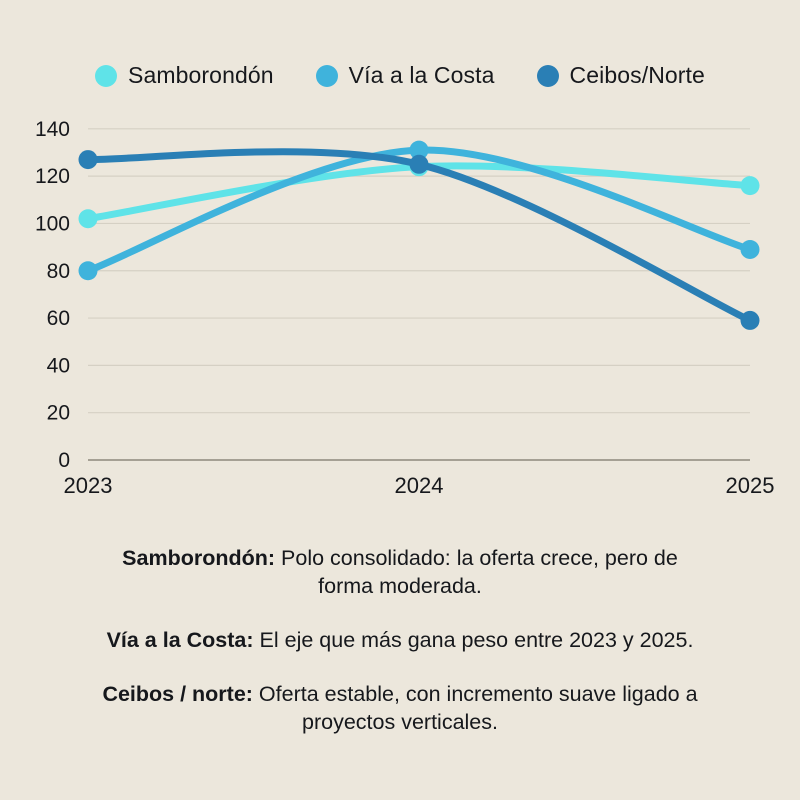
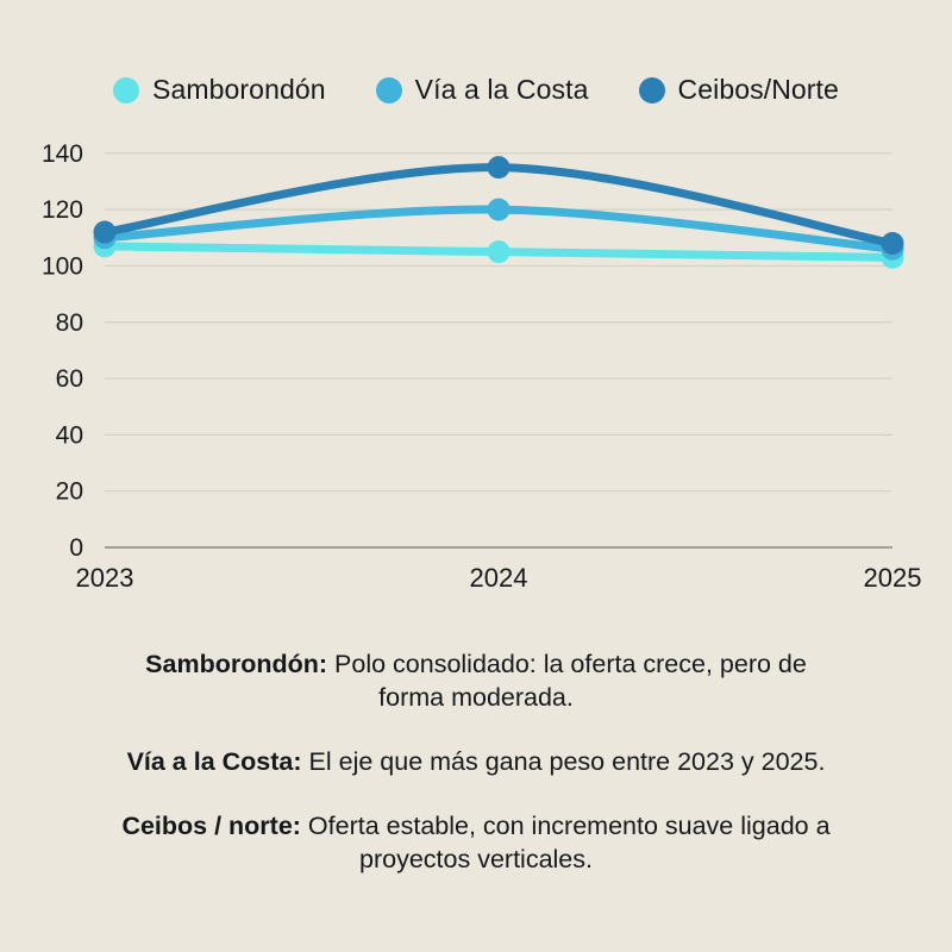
Samborondón/2023: 102 -> 107
Vía a la Costa/2023: 80 -> 110
Ceibos/Norte/2023: 127 -> 112
Samborondón/2024: 124 -> 105
Vía a la Costa/2024: 131 -> 120
Ceibos/Norte/2024: 125 -> 135
Samborondón/2025: 116 -> 103
Vía a la Costa/2025: 89 -> 106
Ceibos/Norte/2025: 59 -> 108
